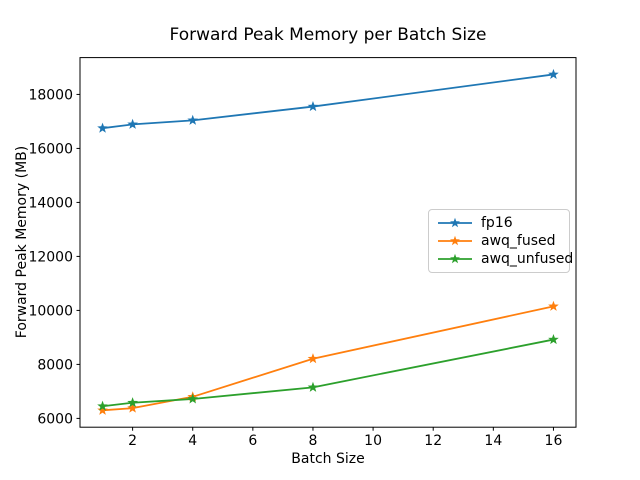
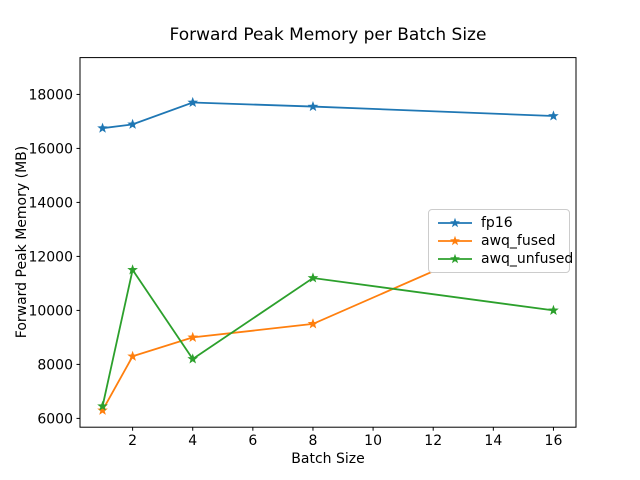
awq_fused/2: 6400 -> 8300
awq_unfused/2: 6600 -> 11500
fp16/4: 17000 -> 17700
awq_fused/4: 6800 -> 9000
awq_unfused/4: 6700 -> 8200
awq_fused/8: 8200 -> 9500
awq_unfused/8: 7200 -> 11200
fp16/16: 18700 -> 17200
awq_fused/16: 10200 -> 13400
awq_unfused/16: 8900 -> 10000
